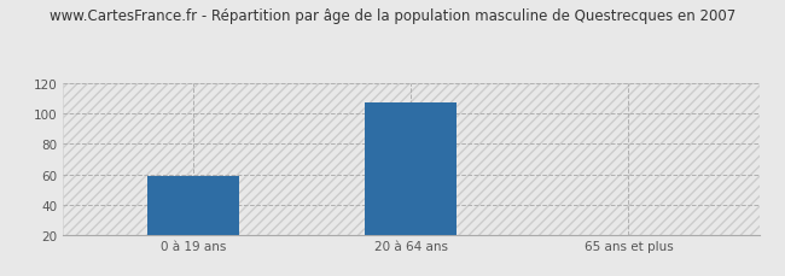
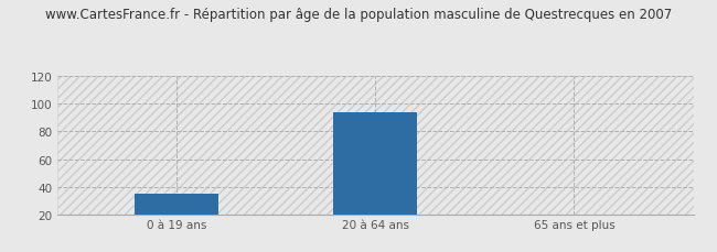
0 à 19 ans: 59 -> 35
20 à 64 ans: 107 -> 94
